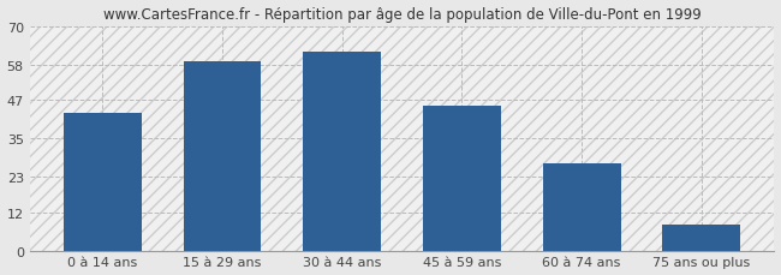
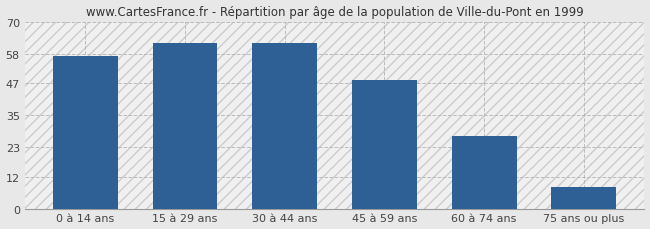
0 à 14 ans: 43 -> 57
15 à 29 ans: 59 -> 62
45 à 59 ans: 45 -> 48
